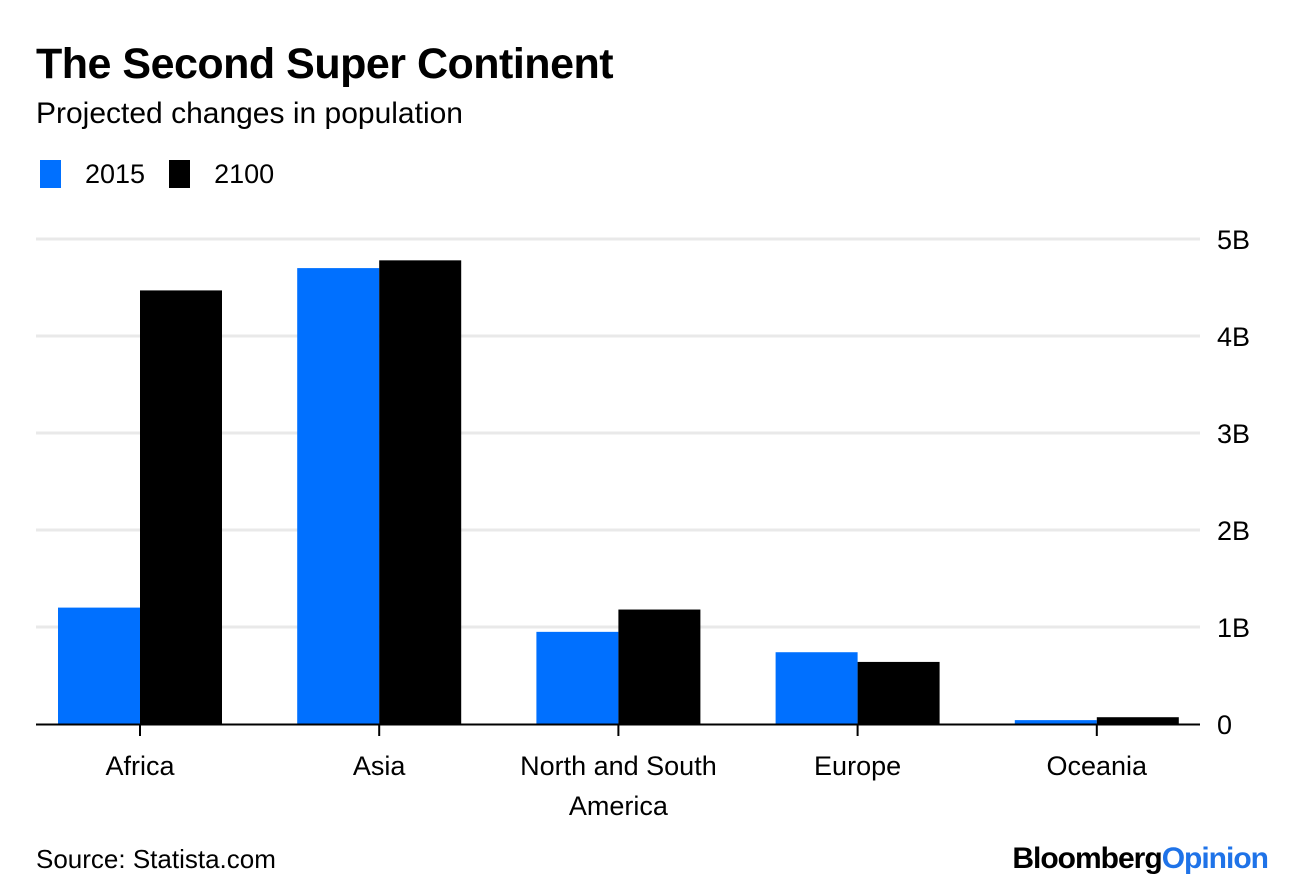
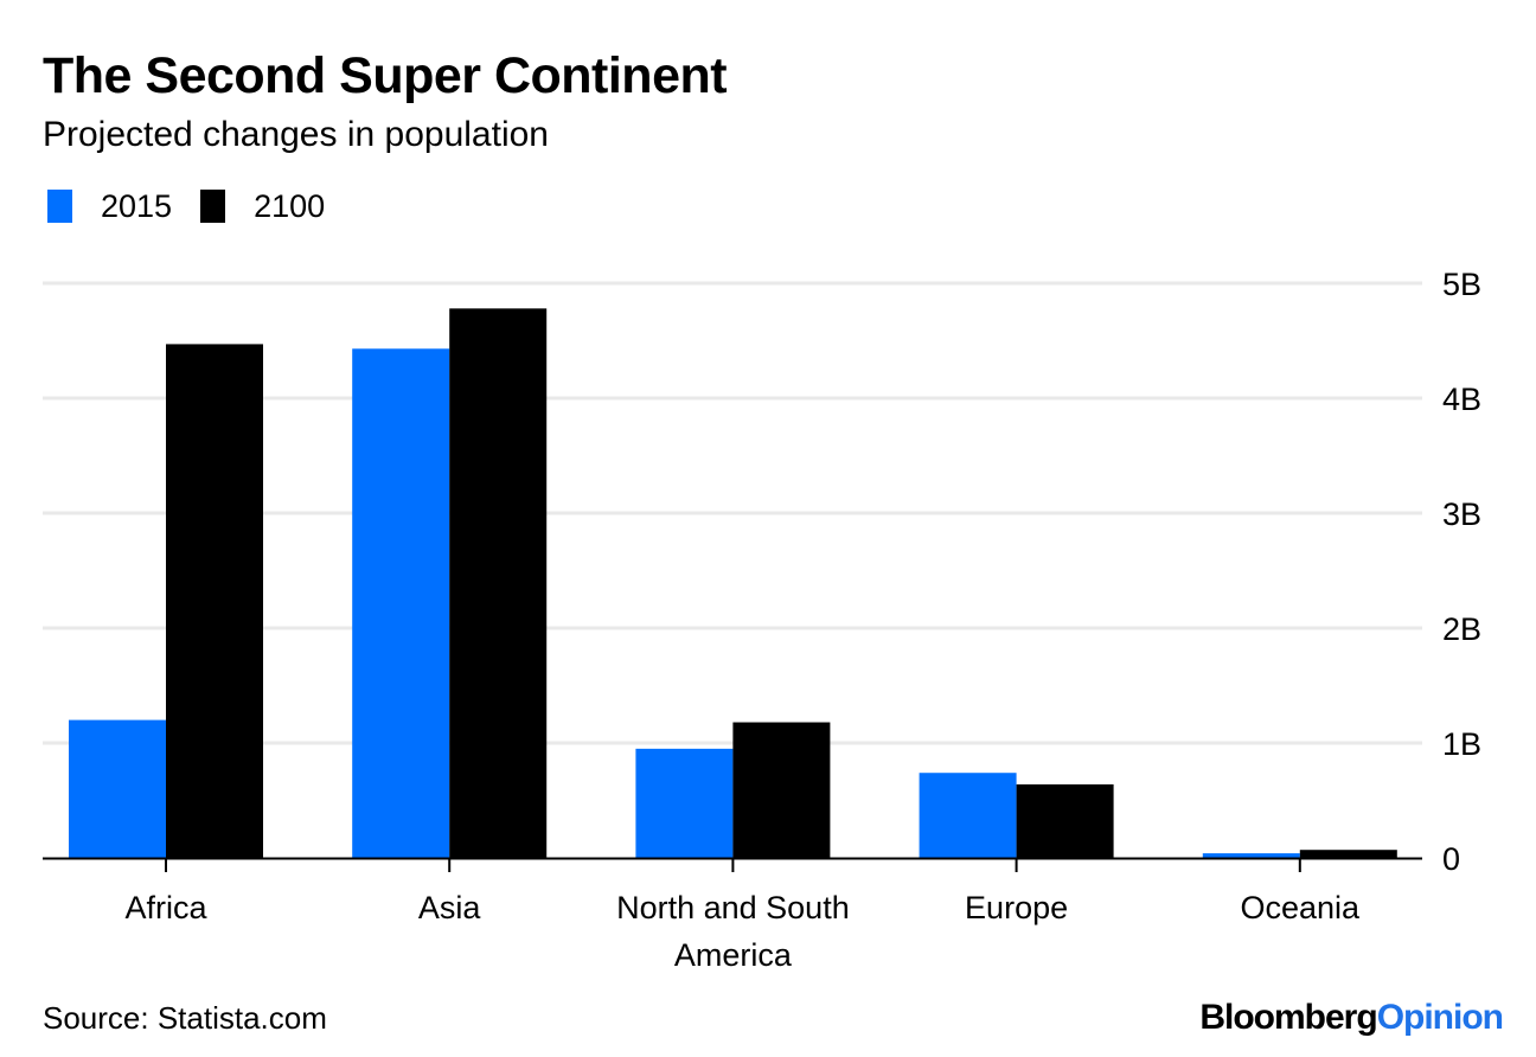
2015/Asia: 4.7B -> 4.4B
